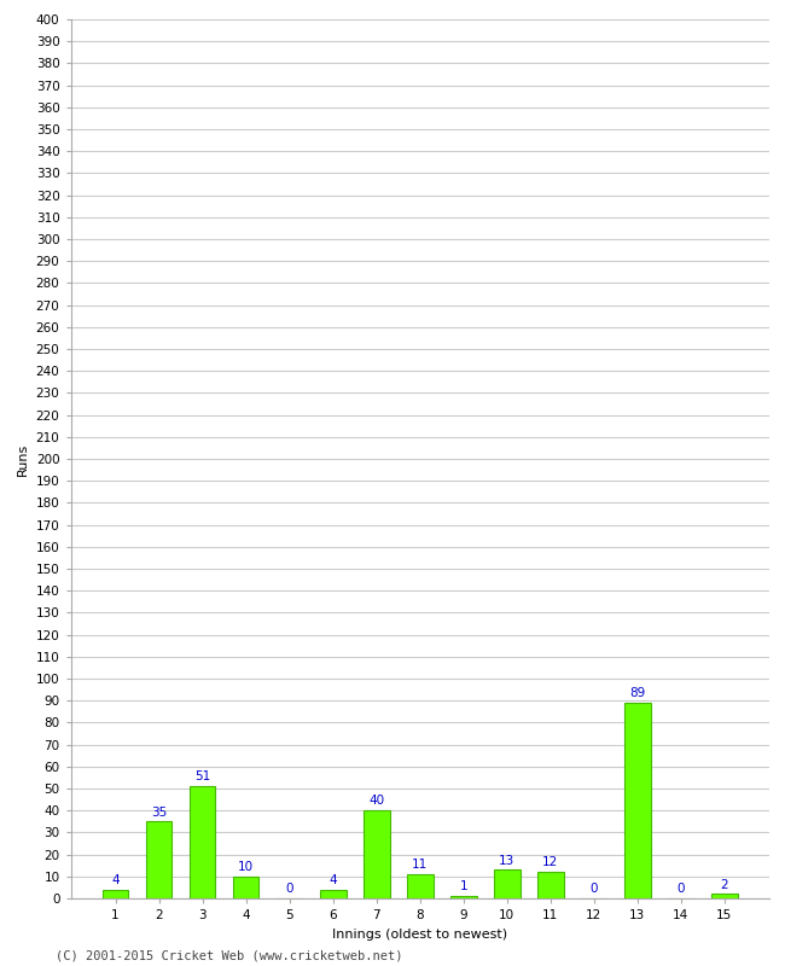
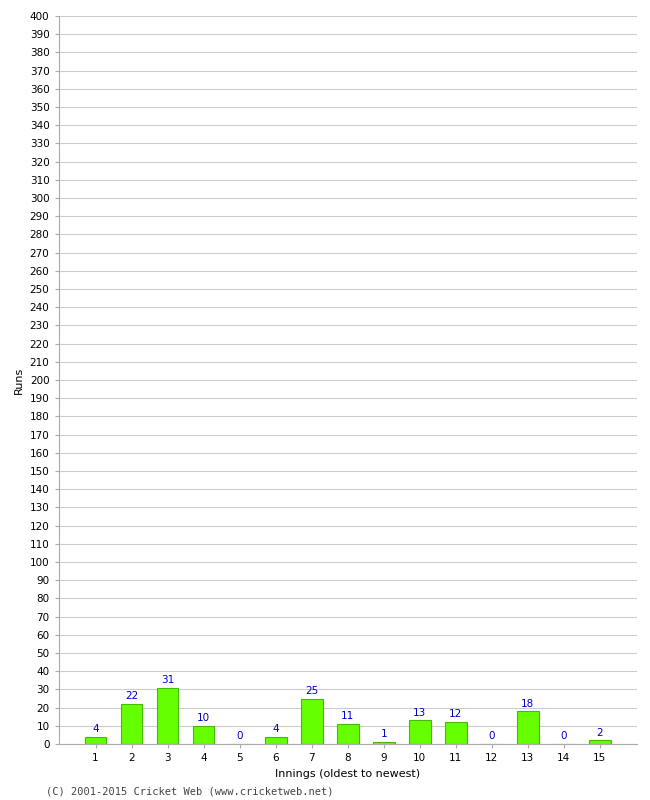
2: 35 -> 22
3: 51 -> 31
7: 40 -> 25
13: 89 -> 18
